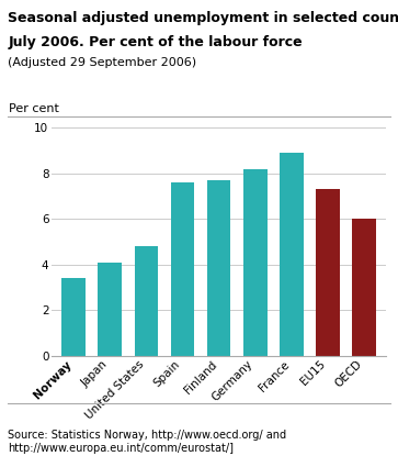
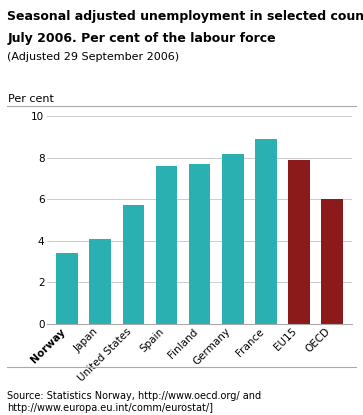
United States: 4.8 -> 5.7
EU15: 7.3 -> 7.9
